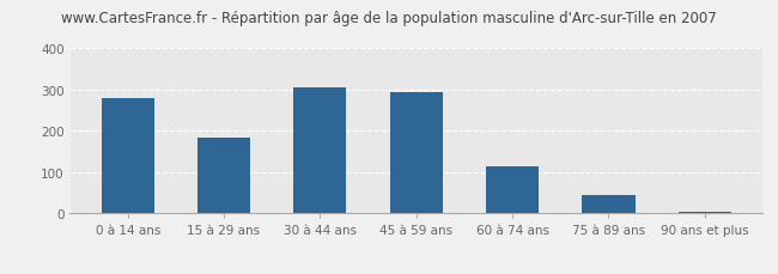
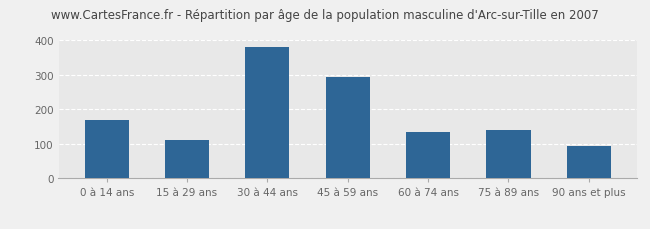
0 à 14 ans: 280 -> 170
15 à 29 ans: 185 -> 110
30 à 44 ans: 305 -> 380
60 à 74 ans: 113 -> 135
75 à 89 ans: 45 -> 140
90 ans et plus: 5 -> 95
